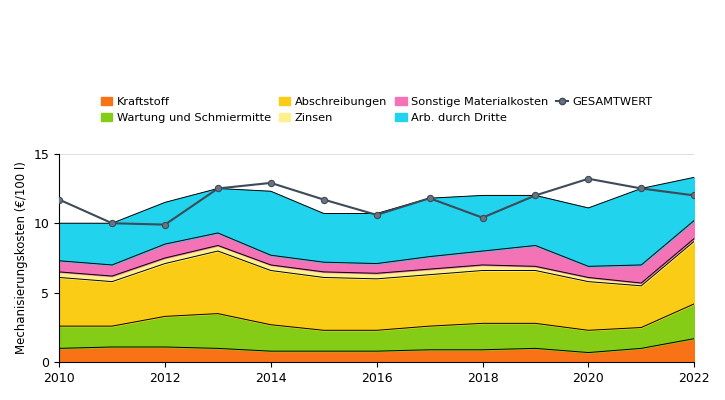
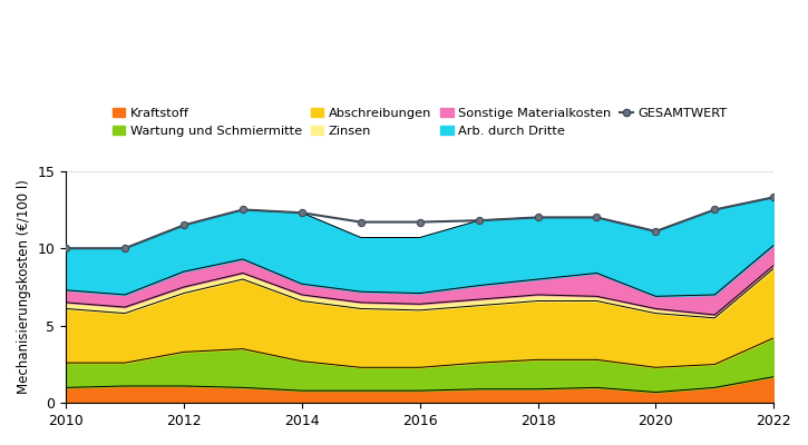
GESAMTWERT/2010: 11.7 -> 10.0
GESAMTWERT/2012: 9.9 -> 11.5
GESAMTWERT/2014: 12.9 -> 12.3
GESAMTWERT/2016: 10.6 -> 11.7
GESAMTWERT/2018: 10.4 -> 12.0
GESAMTWERT/2020: 13.2 -> 11.1
GESAMTWERT/2022: 12.0 -> 13.3
